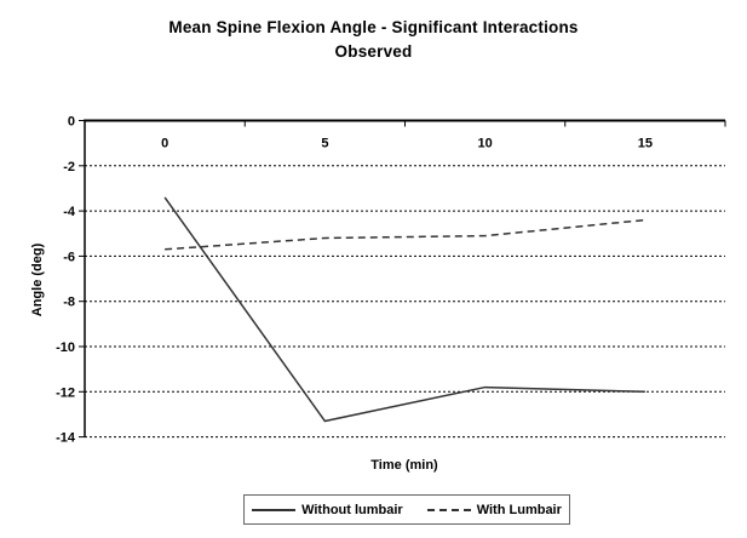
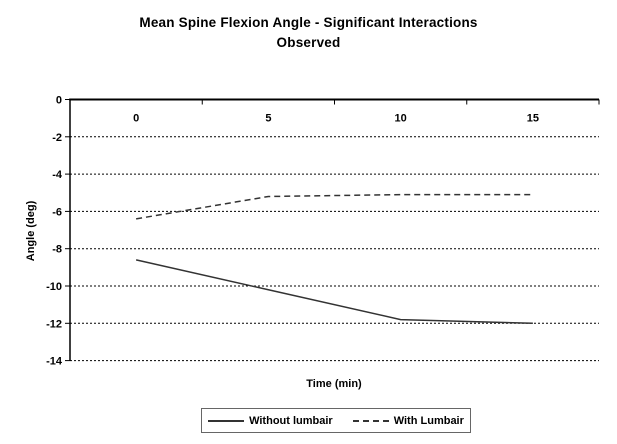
Without lumbair/0: -3.4 -> -8.6
With Lumbair/0: -5.7 -> -6.4
Without lumbair/5: -13.3 -> -10.2
With Lumbair/15: -4.4 -> -5.1
